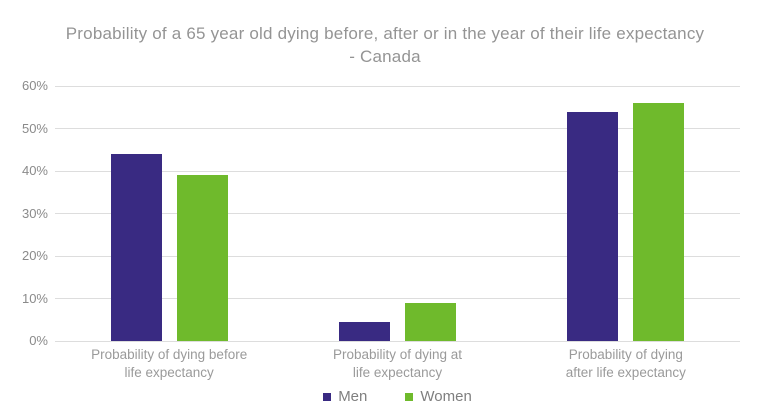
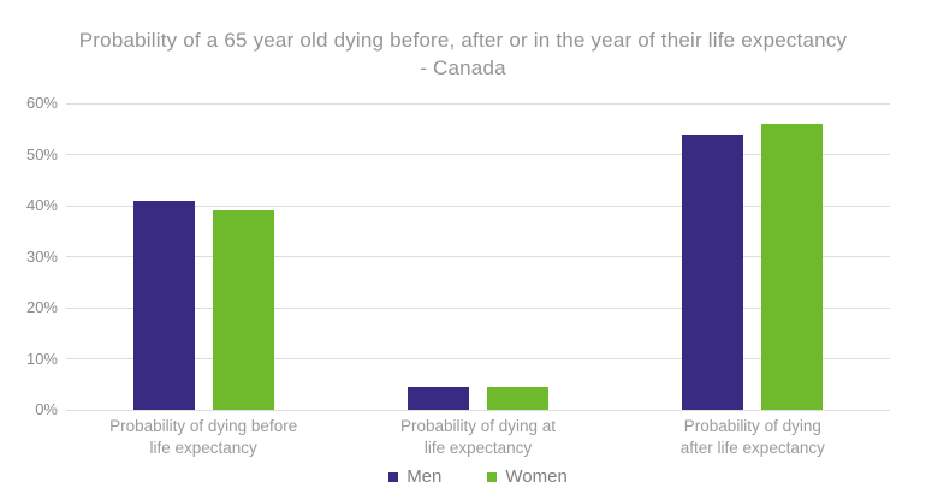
Men/Probability of dying before life expectancy: 44% -> 41%
Women/Probability of dying at life expectancy: 9% -> 4%
